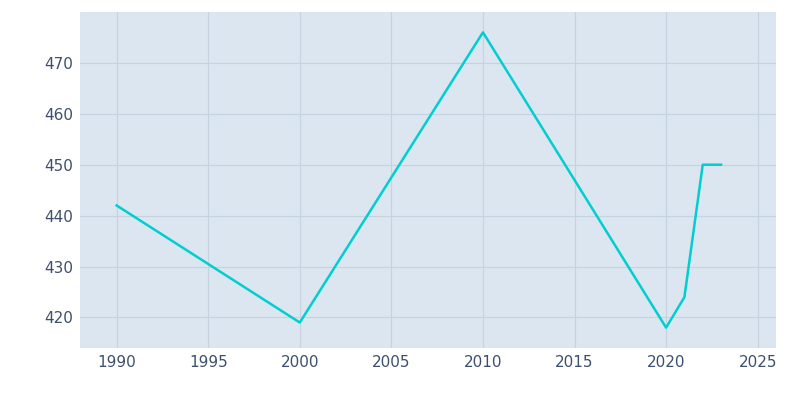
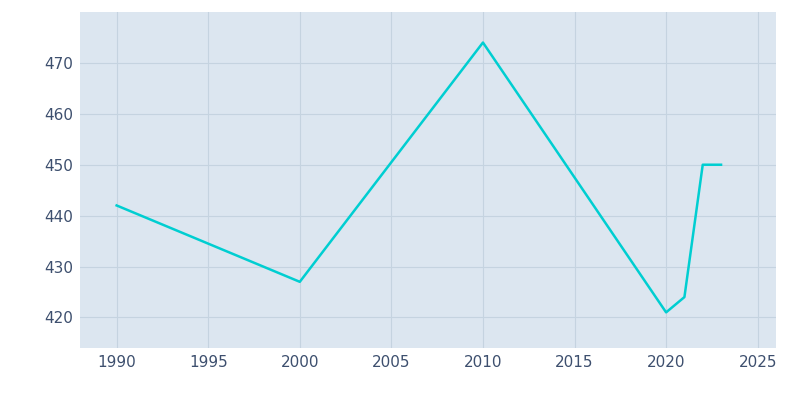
2000: 419 -> 427
2010: 476 -> 474
2020: 418 -> 421
